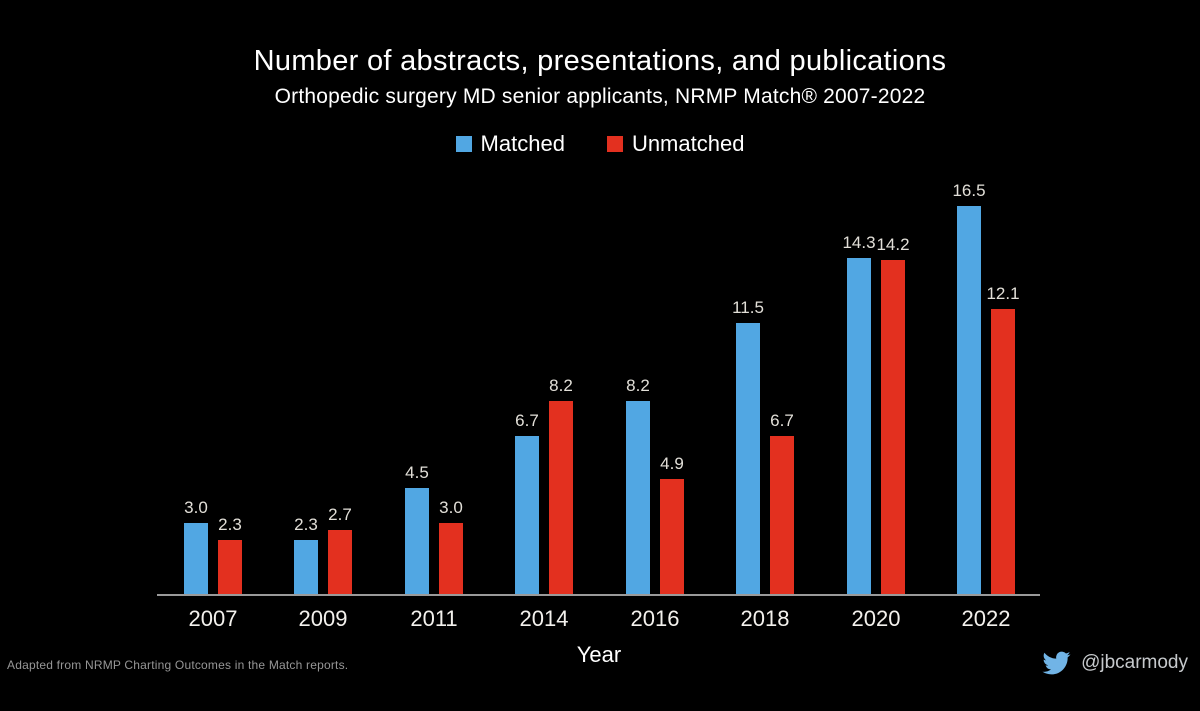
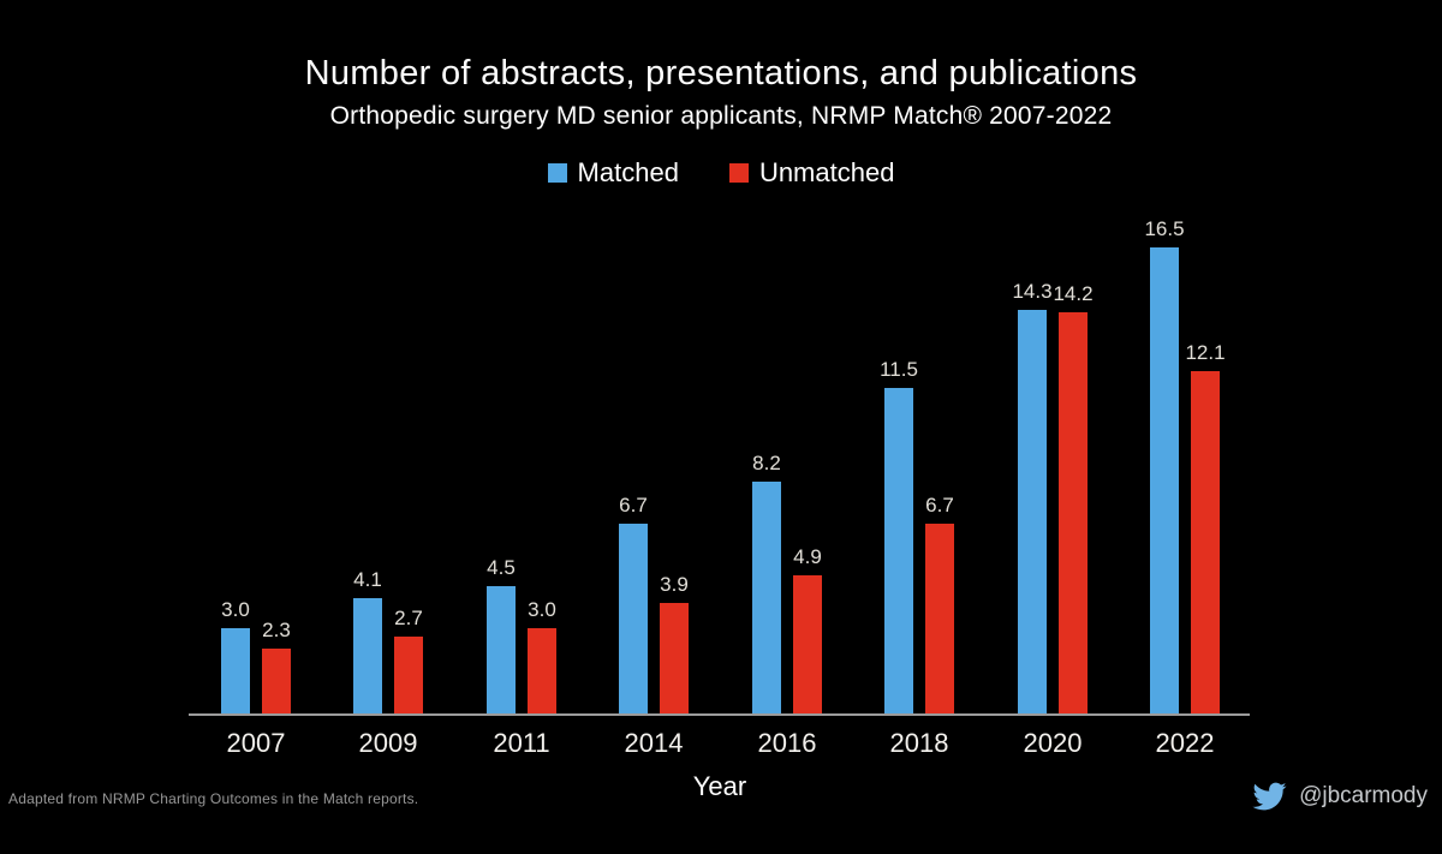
Matched/2009: 2.3 -> 4.1
Unmatched/2014: 8.2 -> 3.9
